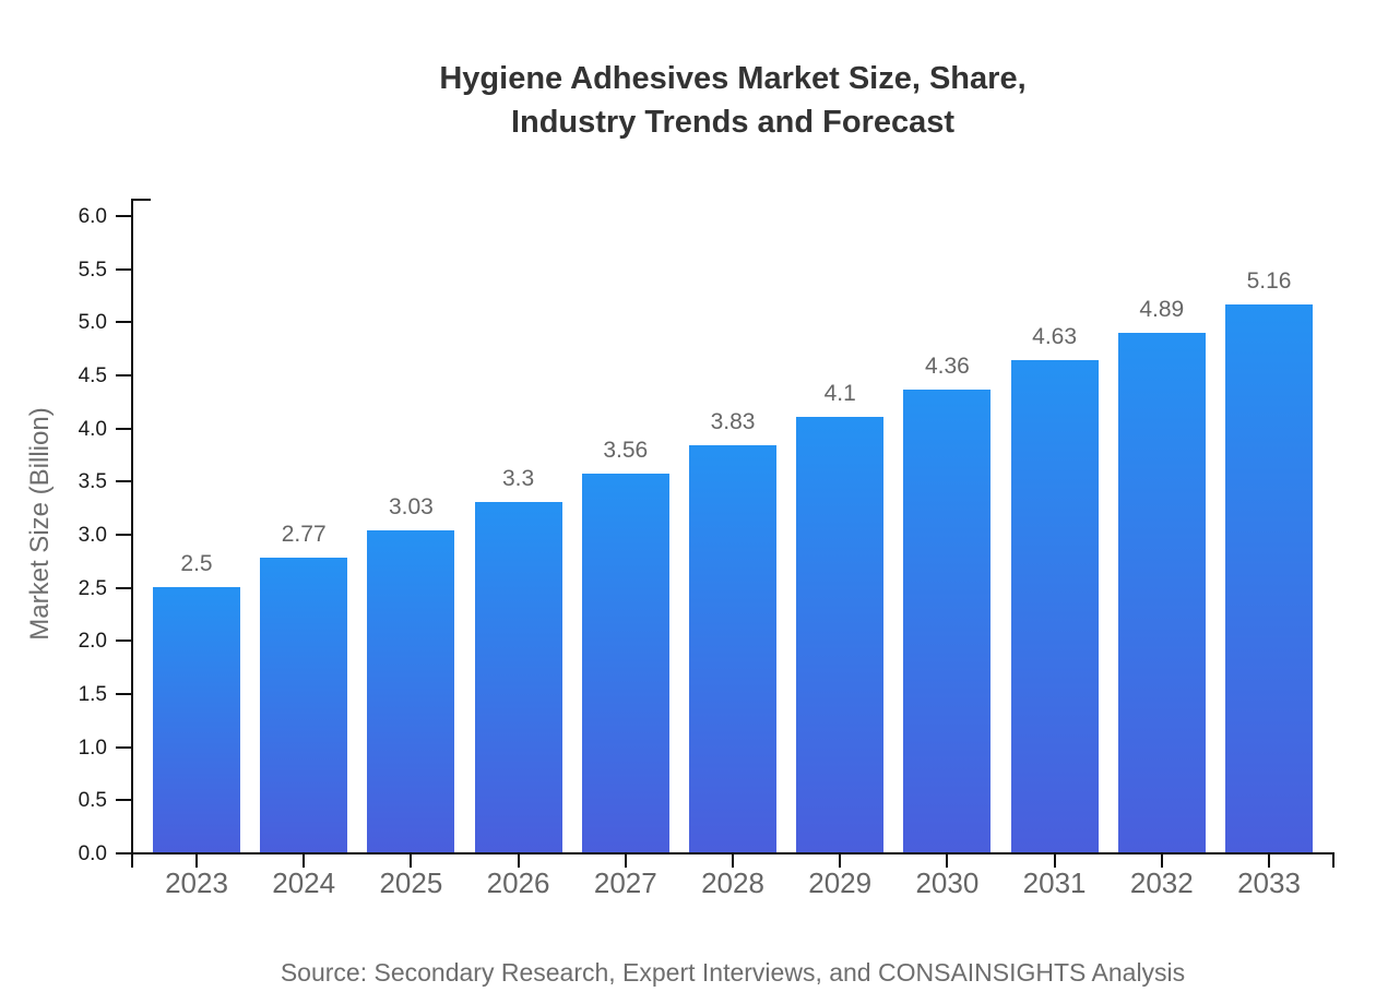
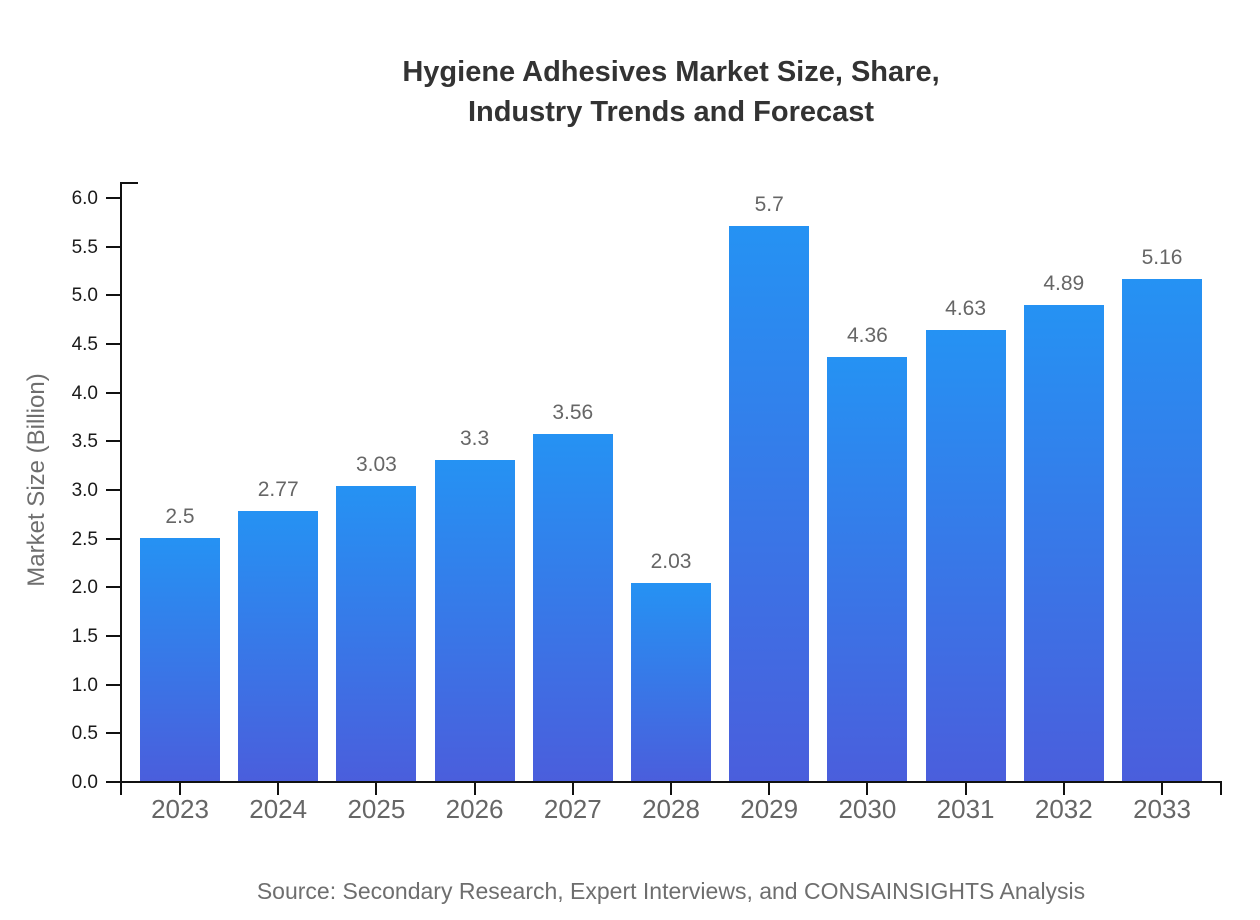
2028: 3.83 -> 2.03
2029: 4.1 -> 5.7
